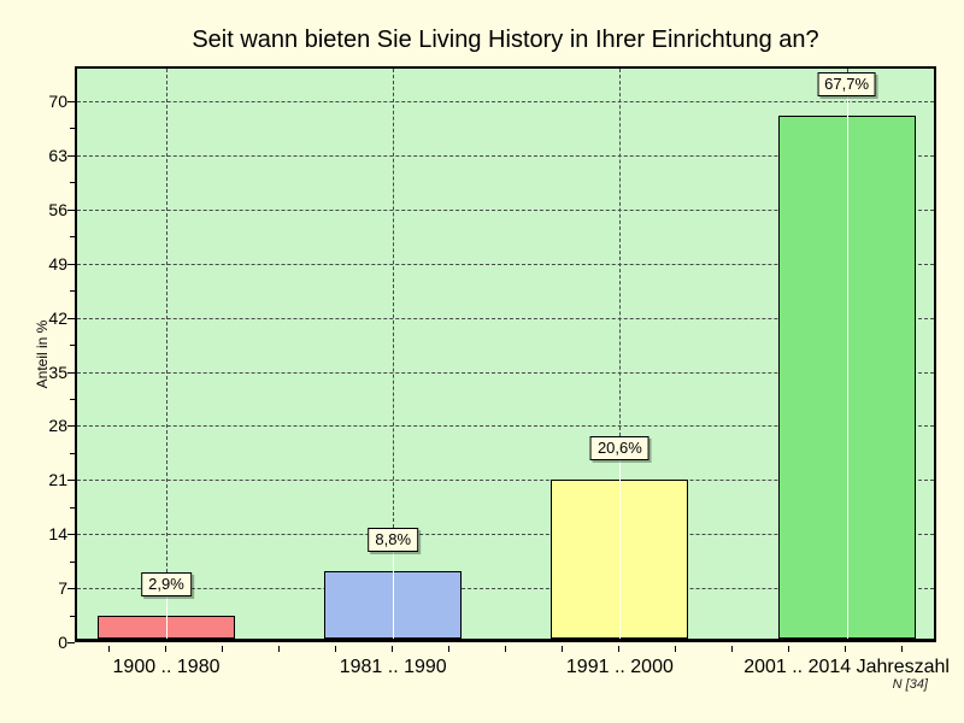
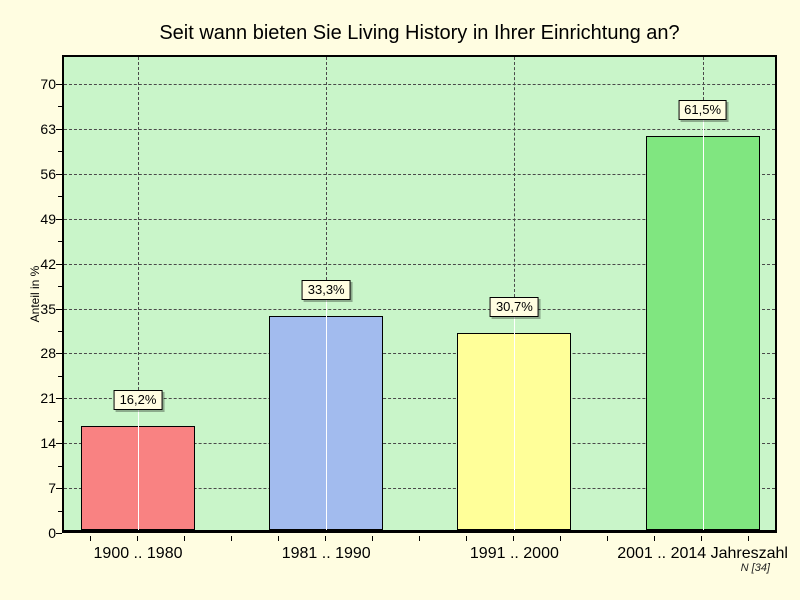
1900 .. 1980: 2,9% -> 16,2%
1981 .. 1990: 8,8% -> 33,3%
1991 .. 2000: 20,6% -> 30,7%
2001 .. 2014 Jahreszahl: 67,7% -> 61,5%
